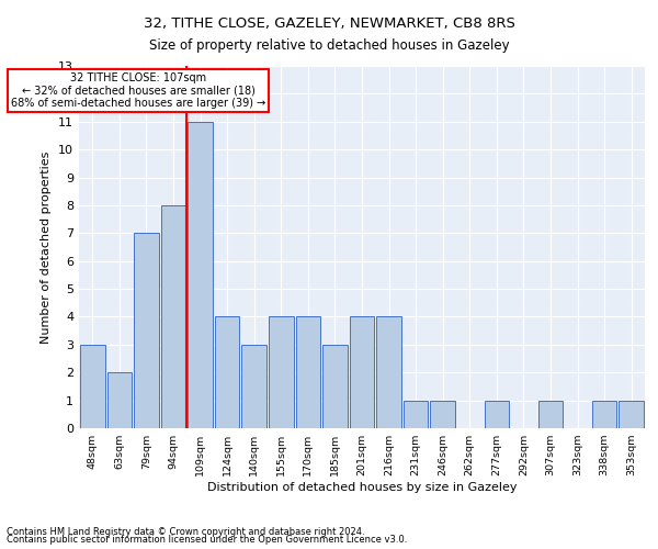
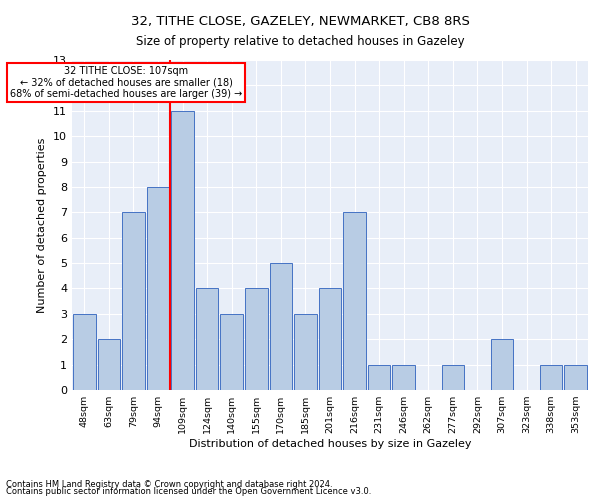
170sqm: 4 -> 5
216sqm: 4 -> 7
307sqm: 1 -> 2
